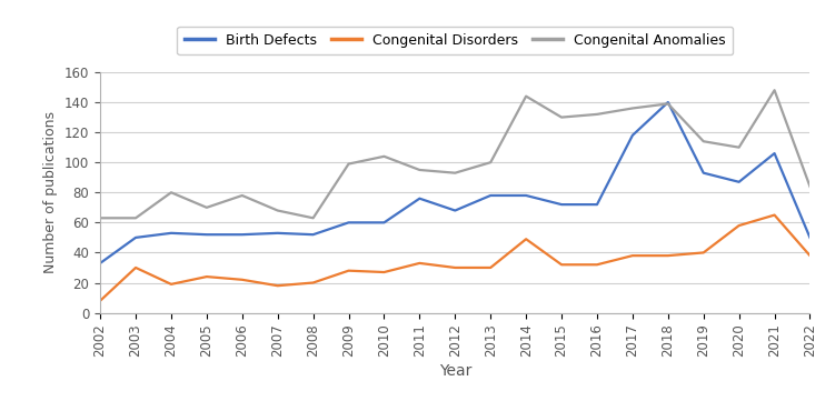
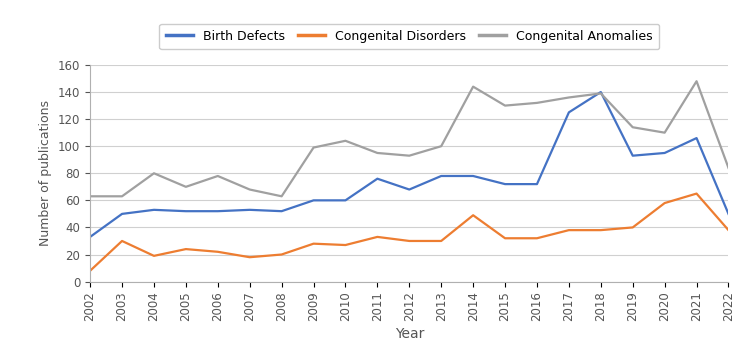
Birth Defects/2017: 118 -> 125
Birth Defects/2020: 87 -> 95
